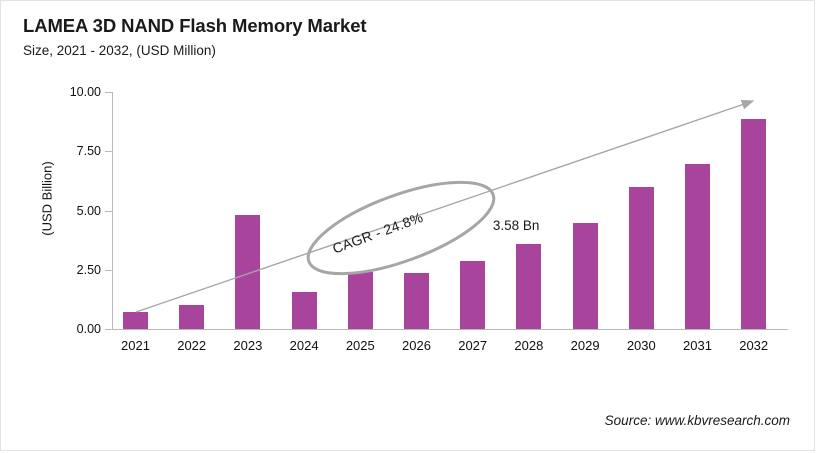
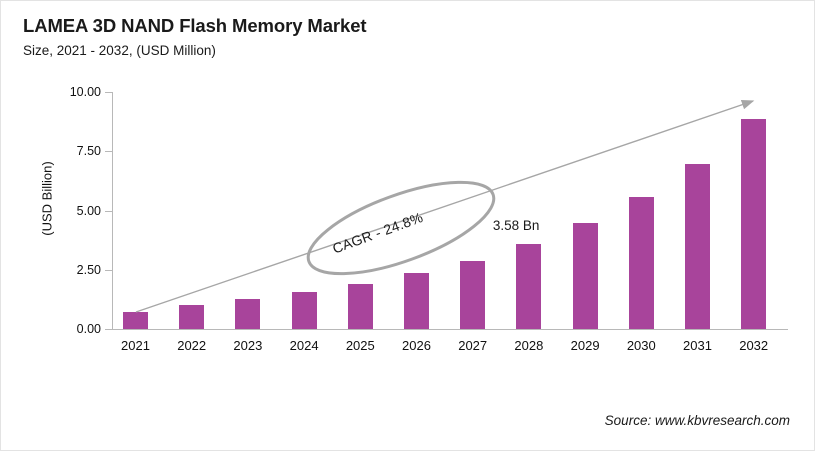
2023: 4.8 -> 1.3
2025: 2.4 -> 1.9
2030: 6.0 -> 5.6
